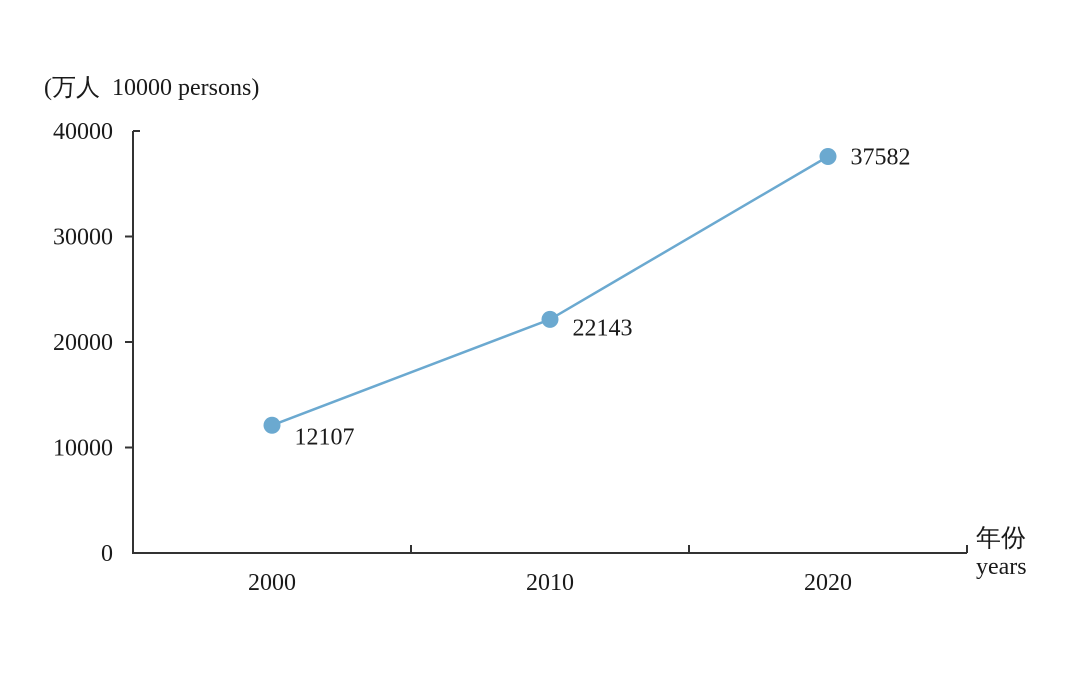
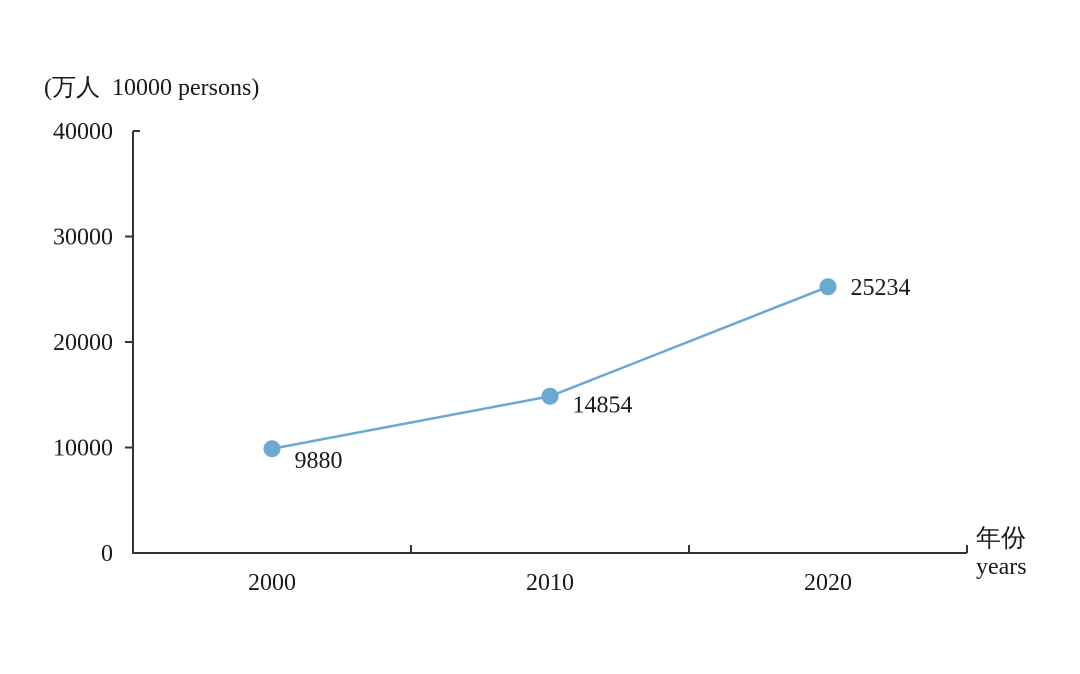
2000: 12107 -> 9880
2010: 22143 -> 14854
2020: 37582 -> 25234
